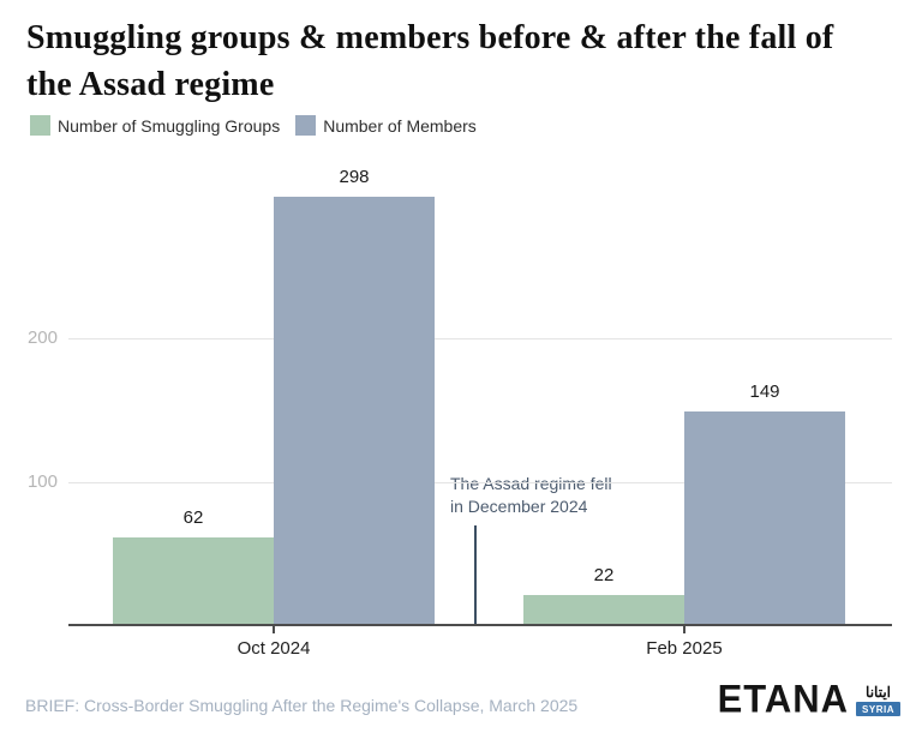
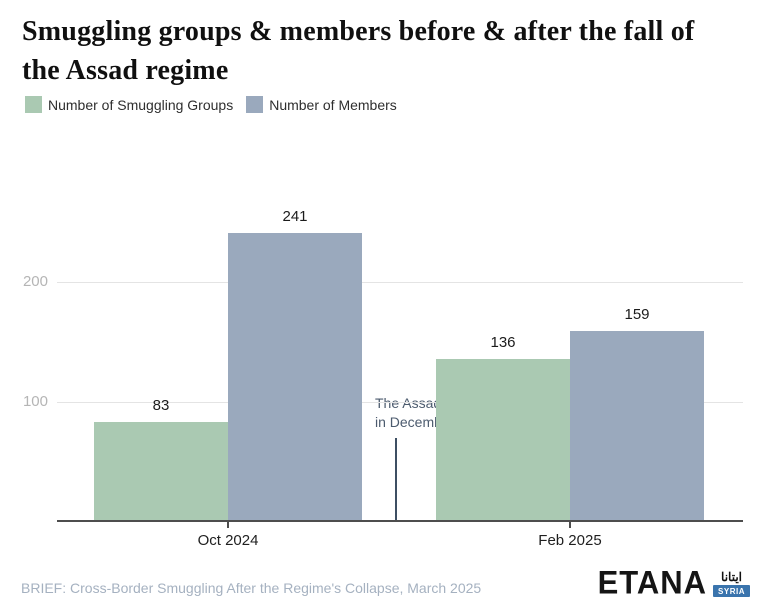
Number of Smuggling Groups/Oct 2024: 62 -> 83
Number of Members/Oct 2024: 298 -> 241
Number of Smuggling Groups/Feb 2025: 22 -> 136
Number of Members/Feb 2025: 149 -> 159
